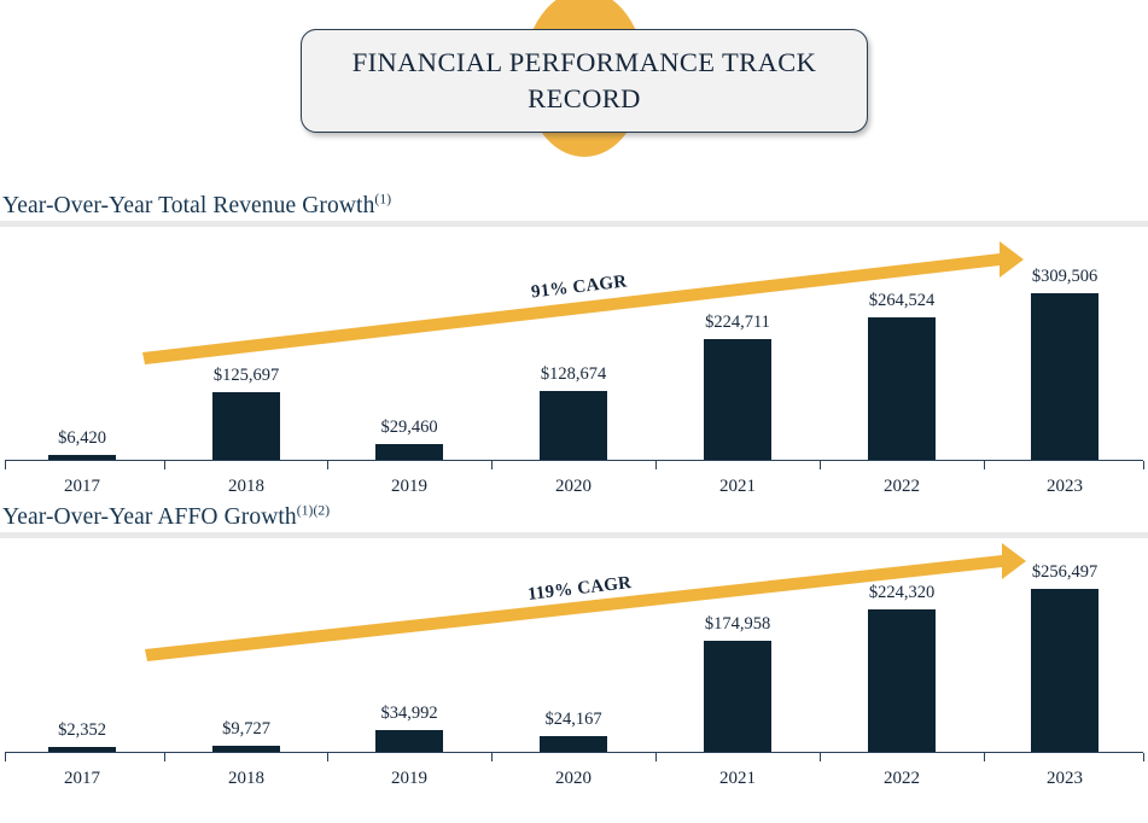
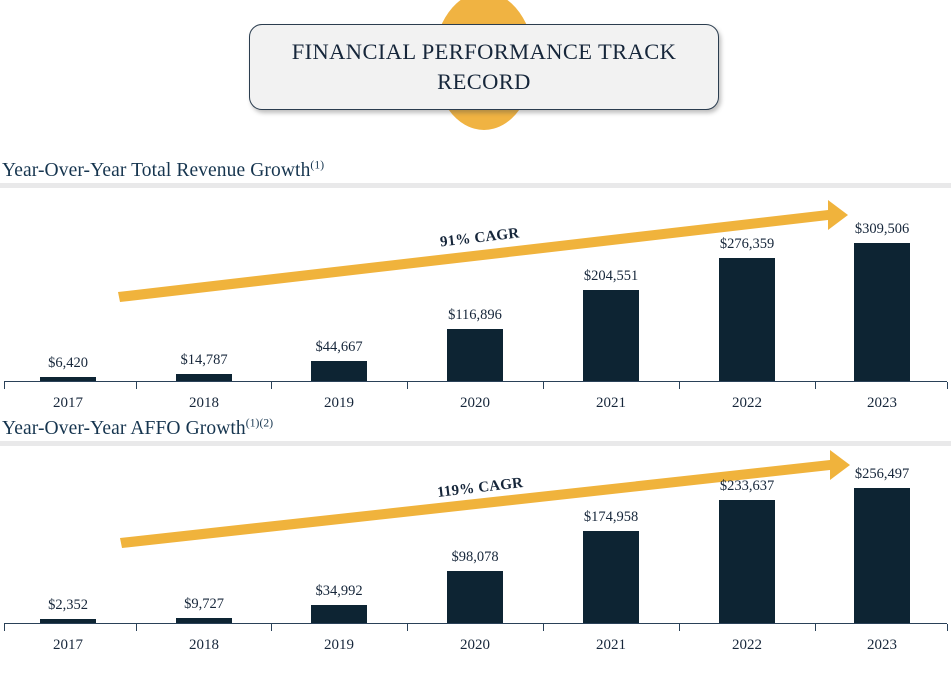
Year-Over-Year Total Revenue Growth/2018: $125,697 -> $14,787
Year-Over-Year Total Revenue Growth/2019: $29,460 -> $44,667
Year-Over-Year Total Revenue Growth/2020: $128,674 -> $116,896
Year-Over-Year Total Revenue Growth/2021: $224,711 -> $204,551
Year-Over-Year Total Revenue Growth/2022: $264,524 -> $276,359
Year-Over-Year AFFO Growth/2020: $24,167 -> $98,078
Year-Over-Year AFFO Growth/2022: $224,320 -> $233,637
